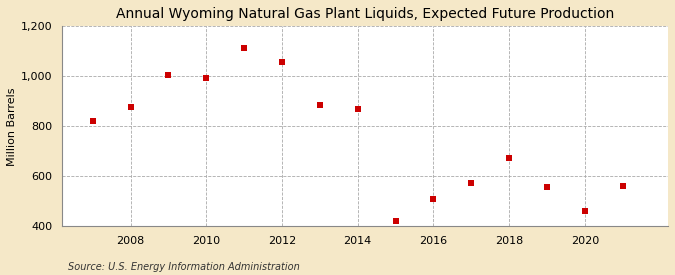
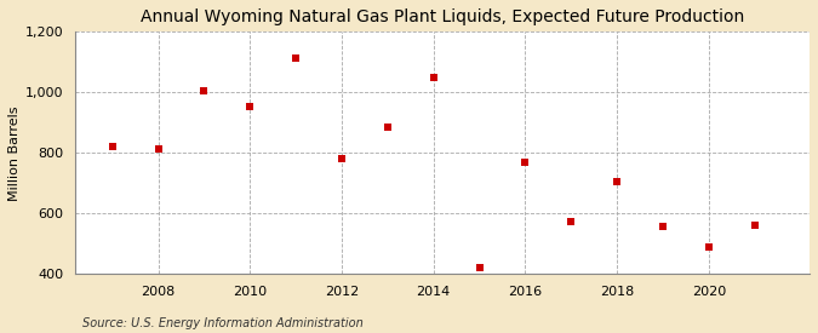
2008: 878 -> 815
2010: 995 -> 955
2012: 1,058 -> 780
2014: 868 -> 1,050
2016: 510 -> 770
2018: 675 -> 705
2020: 463 -> 490
